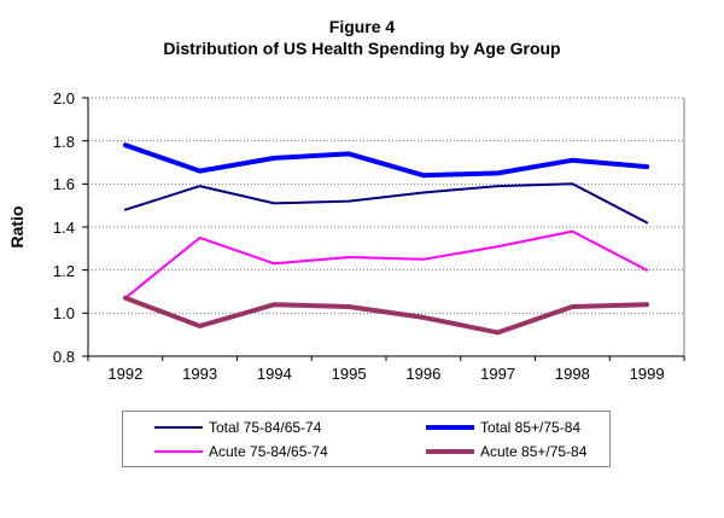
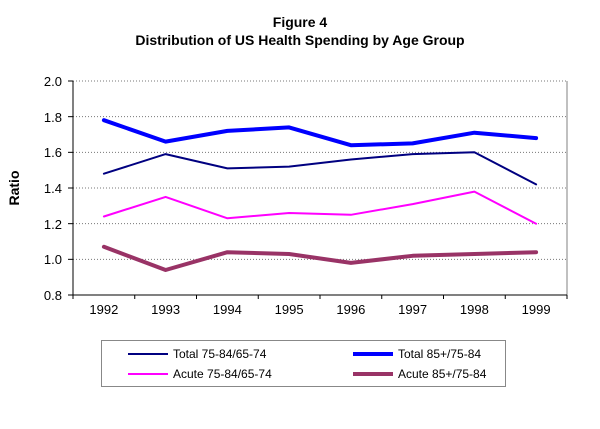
Acute 75-84/65-74/1992: 1.07 -> 1.24
Acute 85+/75-84/1997: 0.91 -> 1.02
